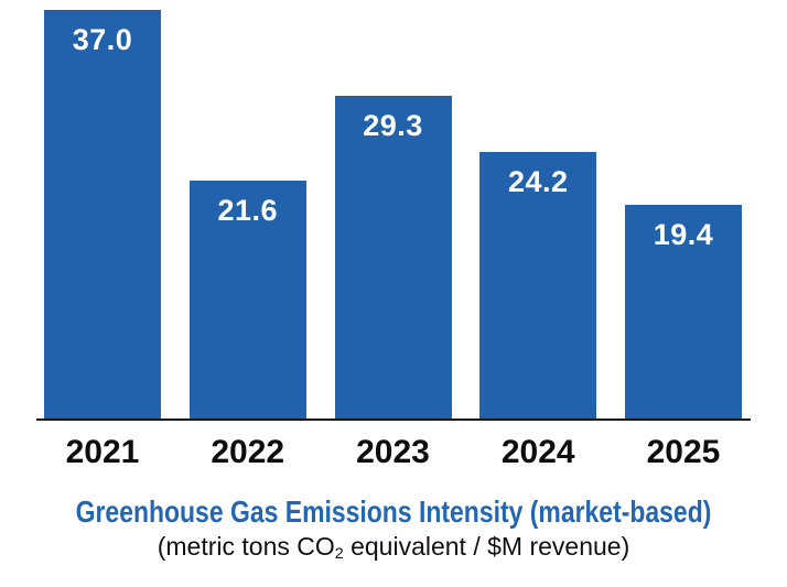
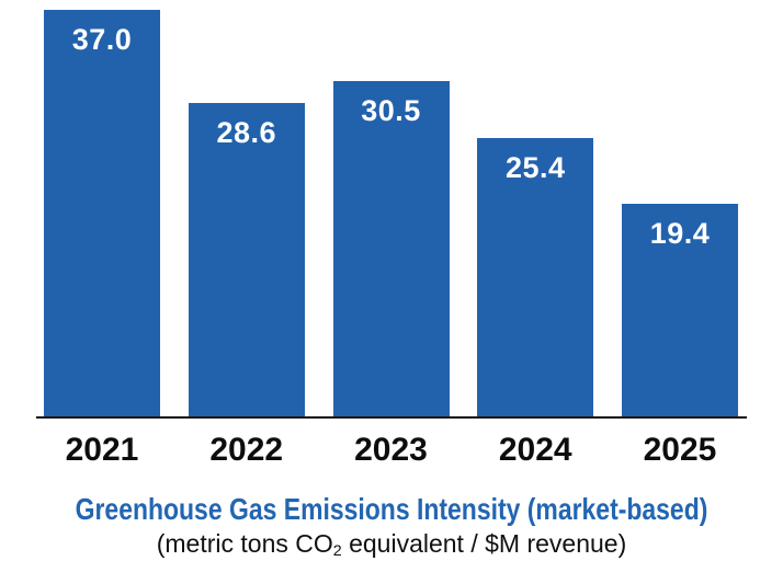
2022: 21.6 -> 28.6
2023: 29.3 -> 30.5
2024: 24.2 -> 25.4
